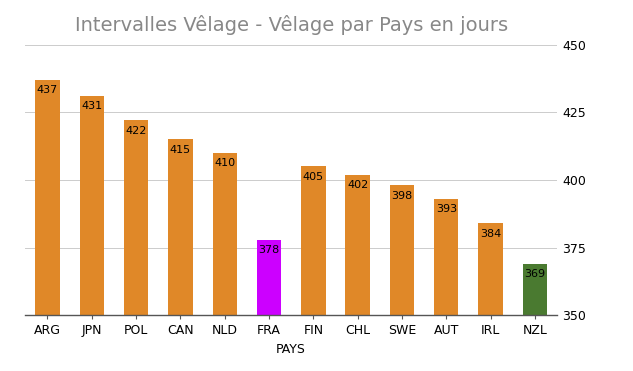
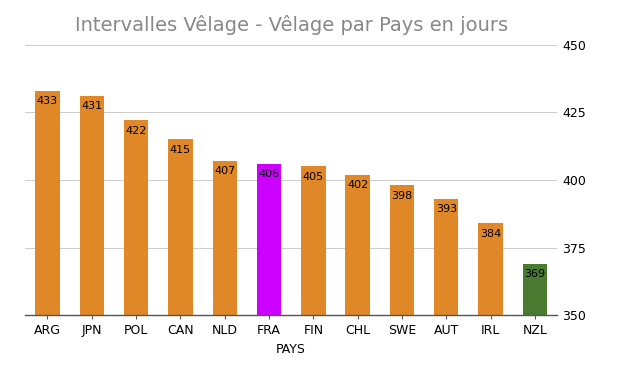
ARG: 437 -> 433
NLD: 410 -> 407
FRA: 378 -> 406
